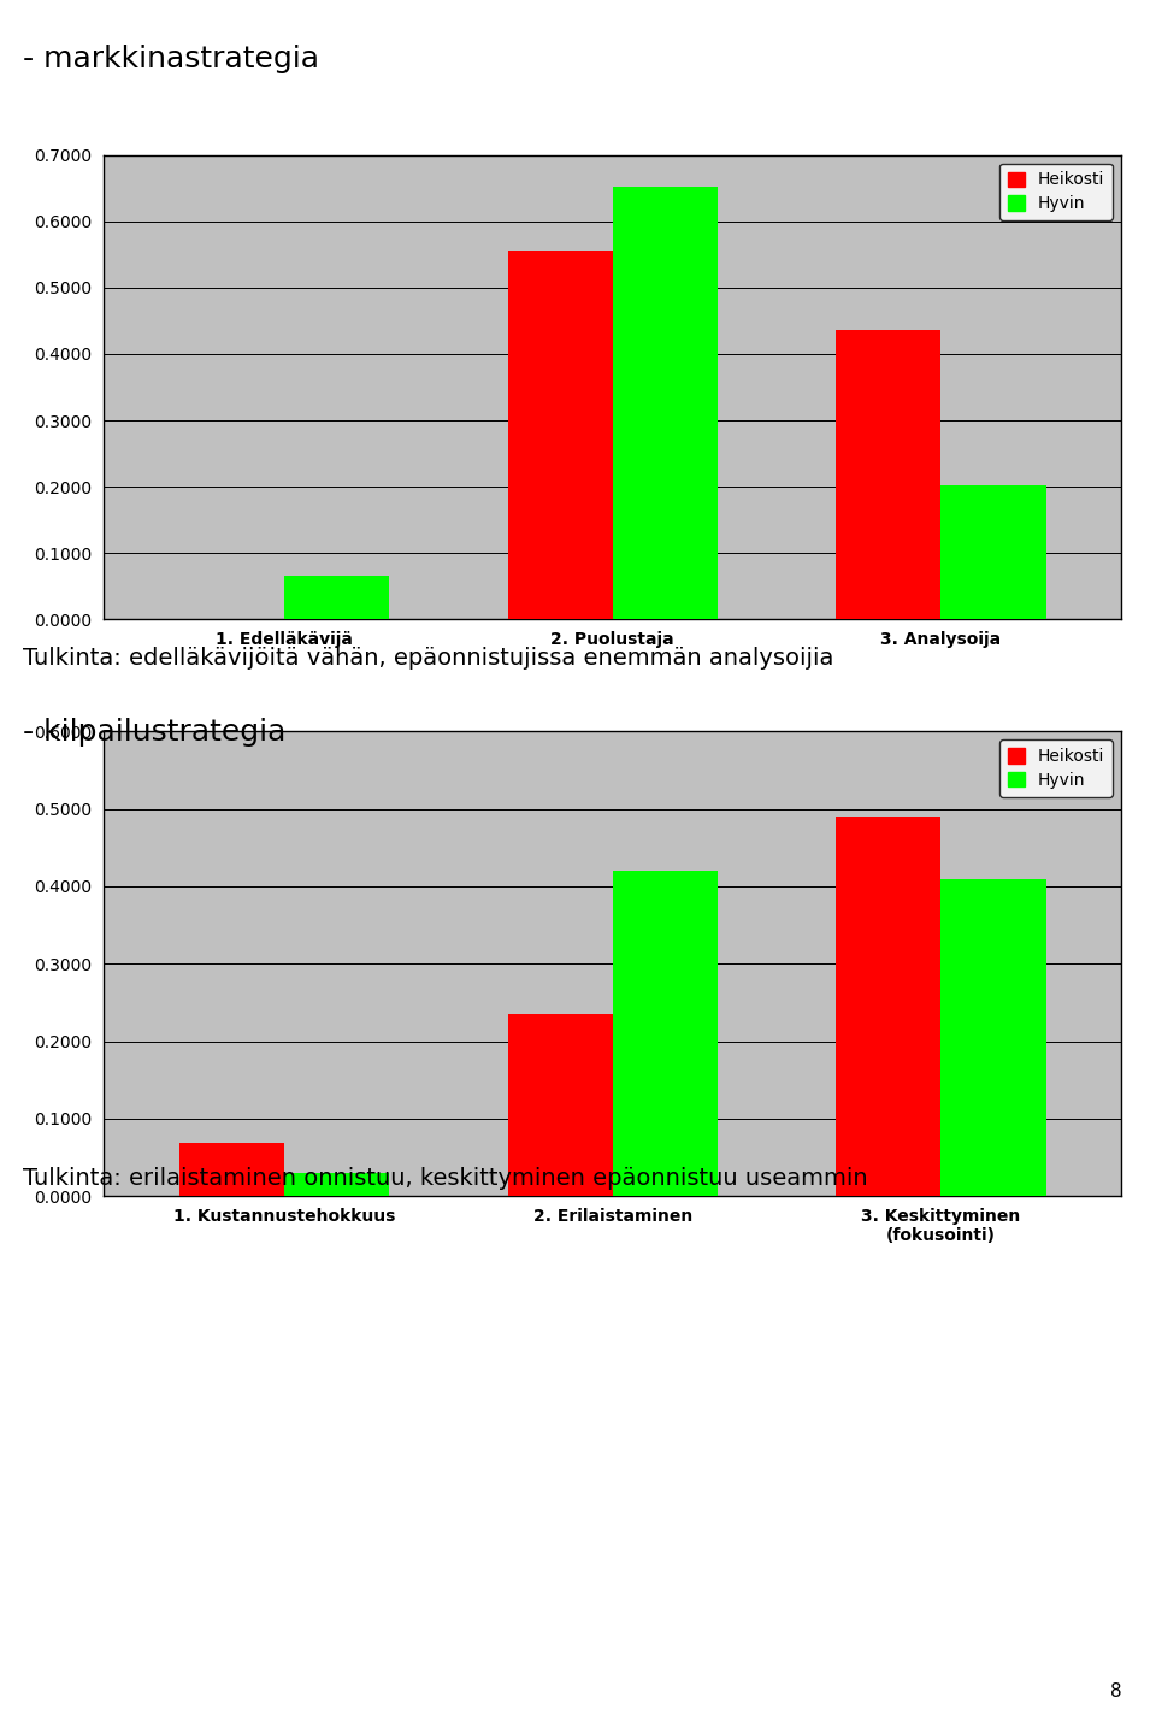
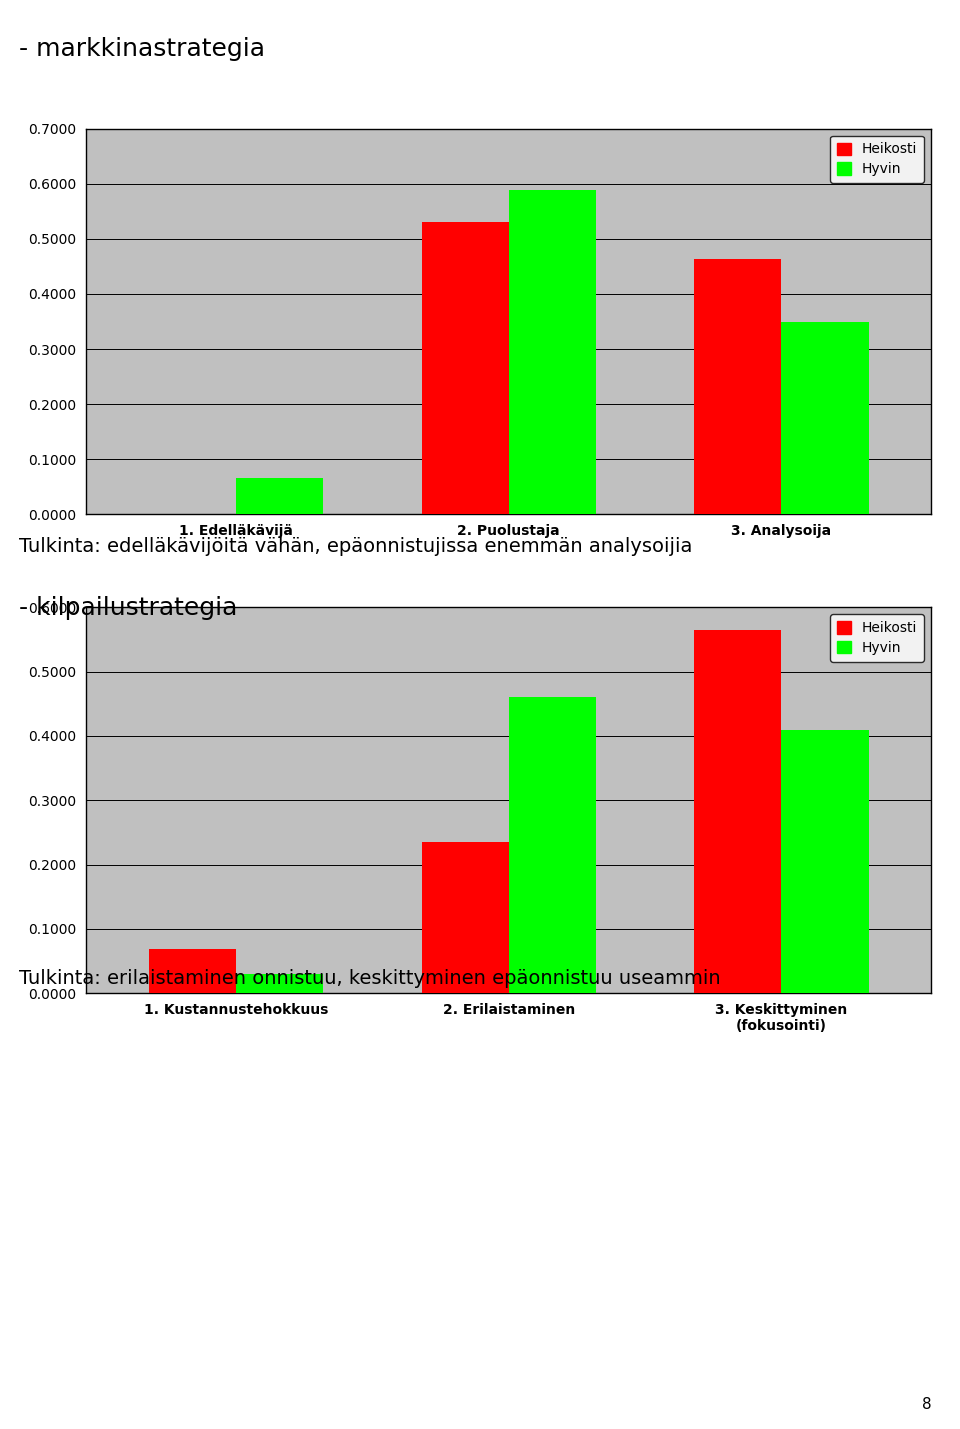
Heikosti/2. Puolustaja: 0.556 -> 0.530
Hyvin/2. Puolustaja: 0.652 -> 0.588
Heikosti/3. Analysoija: 0.436 -> 0.463
Hyvin/3. Analysoija: 0.202 -> 0.350
Hyvin/2. Erilaistaminen: 0.42 -> 0.46
Heikosti/3. Keskittyminen (fokusointi): 0.490 -> 0.565
